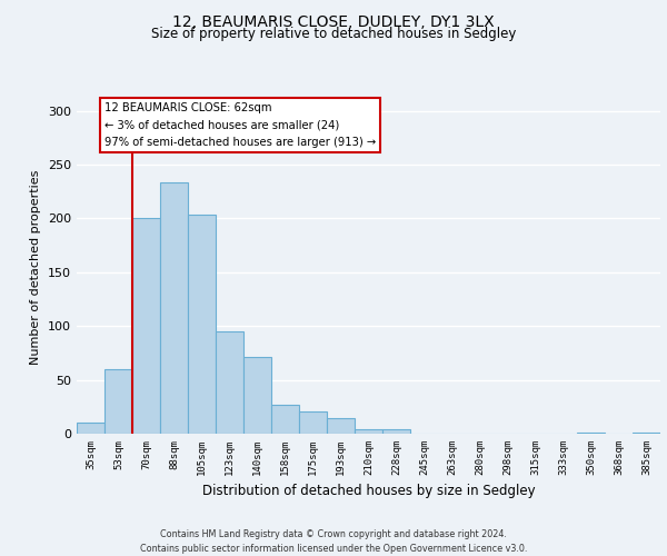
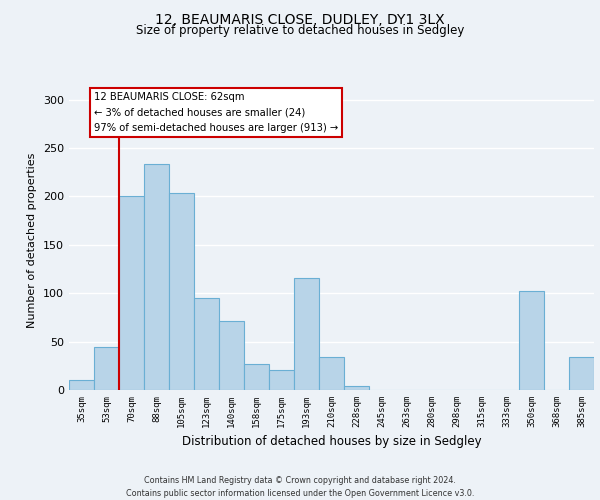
53sqm: 60 -> 44
193sqm: 14 -> 116
210sqm: 4 -> 34
350sqm: 1 -> 102
385sqm: 1 -> 34
